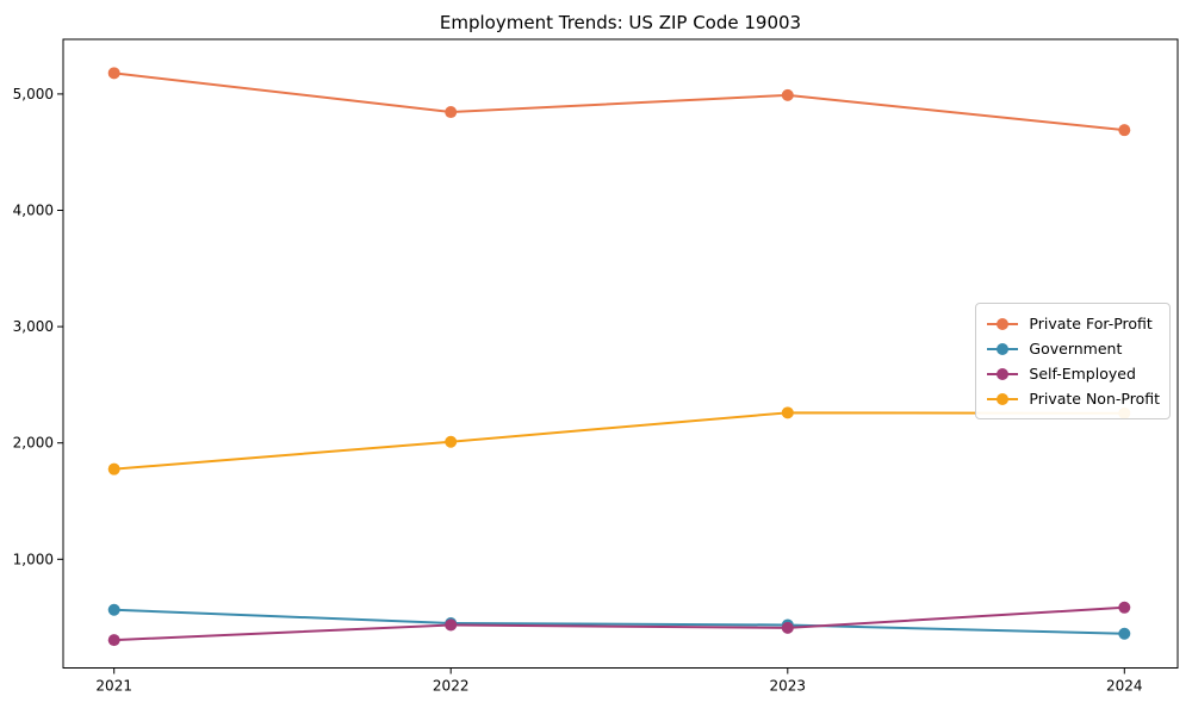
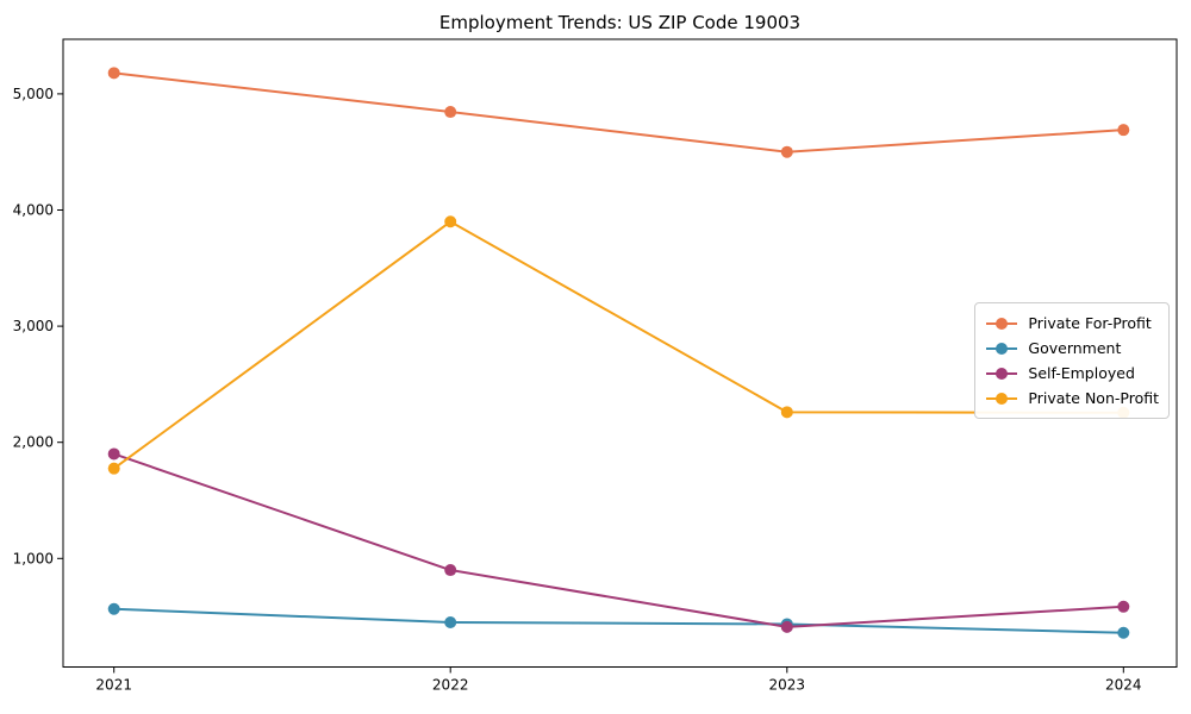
Self-Employed/2021: 300 -> 1900
Self-Employed/2022: 400 -> 900
Private Non-Profit/2022: 2000 -> 3900
Private For-Profit/2023: 5000 -> 4500
